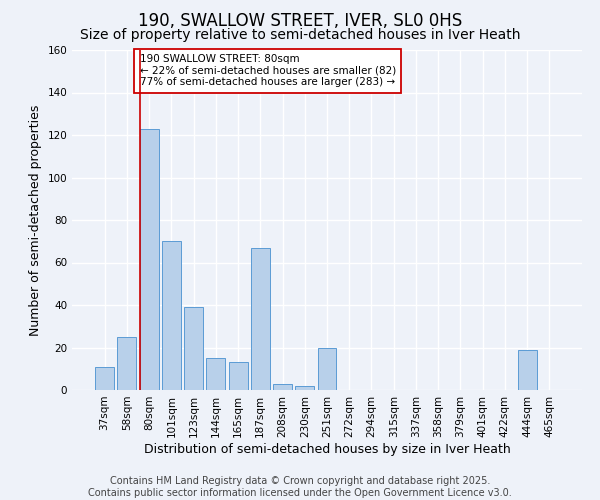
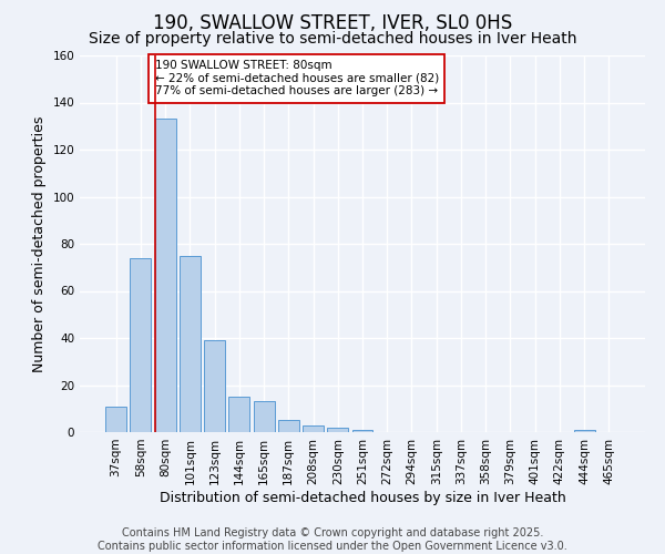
58sqm: 25 -> 74
80sqm: 123 -> 133
101sqm: 70 -> 75
187sqm: 67 -> 5
251sqm: 20 -> 1
444sqm: 19 -> 1
